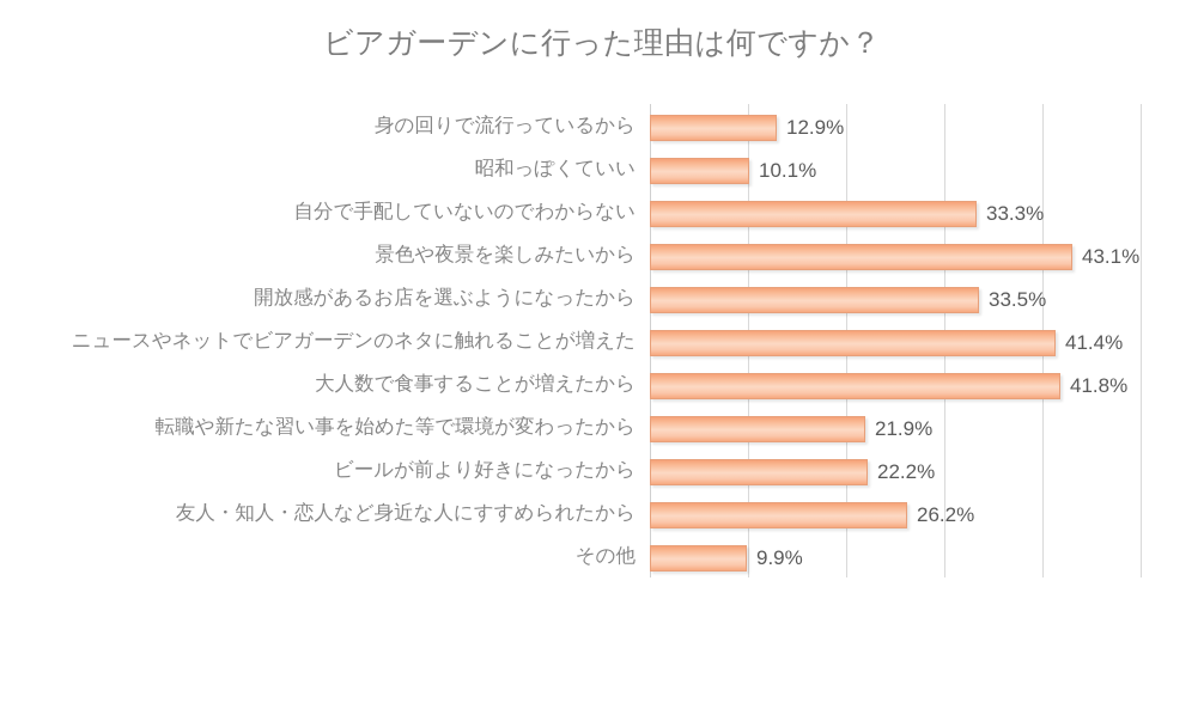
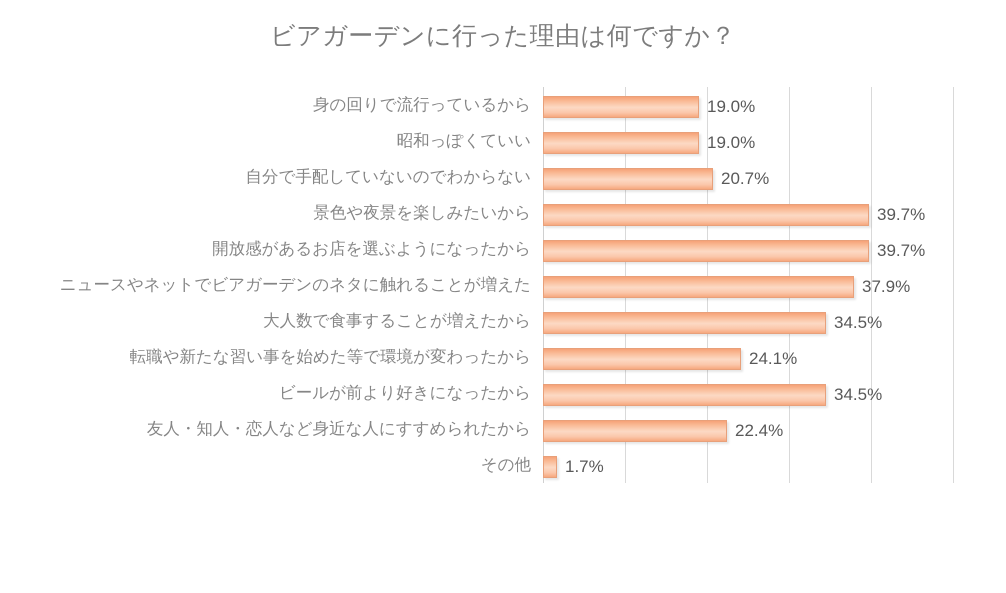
身の回りで流行っているから: 12.9% -> 19.0%
昭和っぽくていい: 10.1% -> 19.0%
自分で手配していないのでわからない: 33.3% -> 20.7%
景色や夜景を楽しみたいから: 43.1% -> 39.7%
開放感があるお店を選ぶようになったから: 33.5% -> 39.7%
ニュースやネットでビアガーデンのネタに触れることが増えた: 41.4% -> 37.9%
大人数で食事することが増えたから: 41.8% -> 34.5%
転職や新たな習い事を始めた等で環境が変わったから: 21.9% -> 24.1%
ビールが前より好きになったから: 22.2% -> 34.5%
友人・知人・恋人など身近な人にすすめられたから: 26.2% -> 22.4%
その他: 9.9% -> 1.7%
